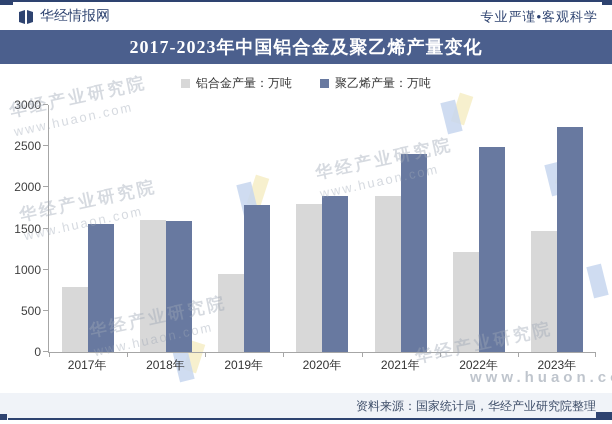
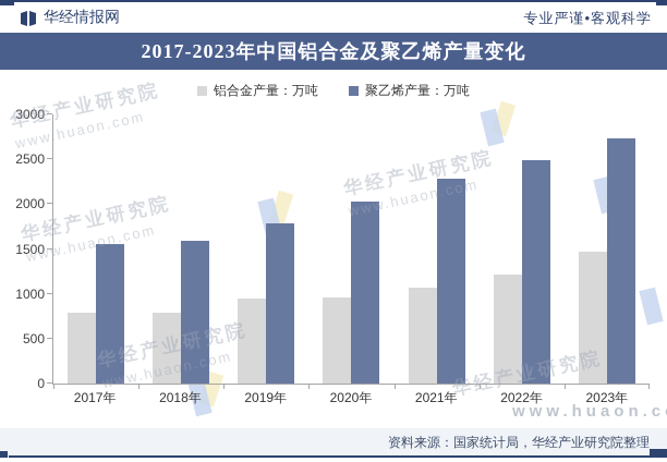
铝合金产量：万吨/2018年: 1600 -> 800
铝合金产量：万吨/2020年: 1800 -> 1000
聚乙烯产量：万吨/2020年: 1900 -> 2000
铝合金产量：万吨/2021年: 1900 -> 1100
聚乙烯产量：万吨/2021年: 2400 -> 2300
